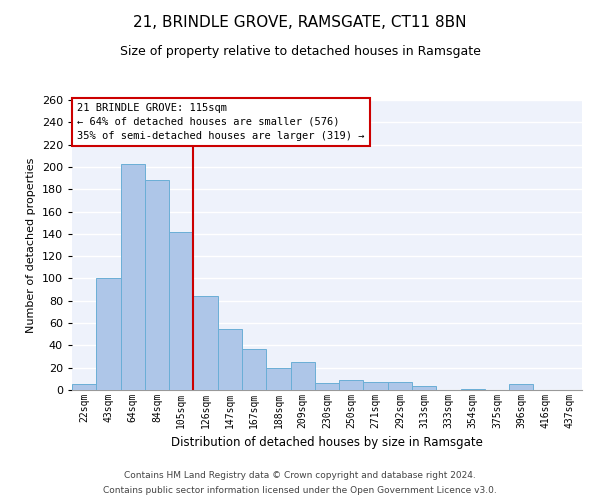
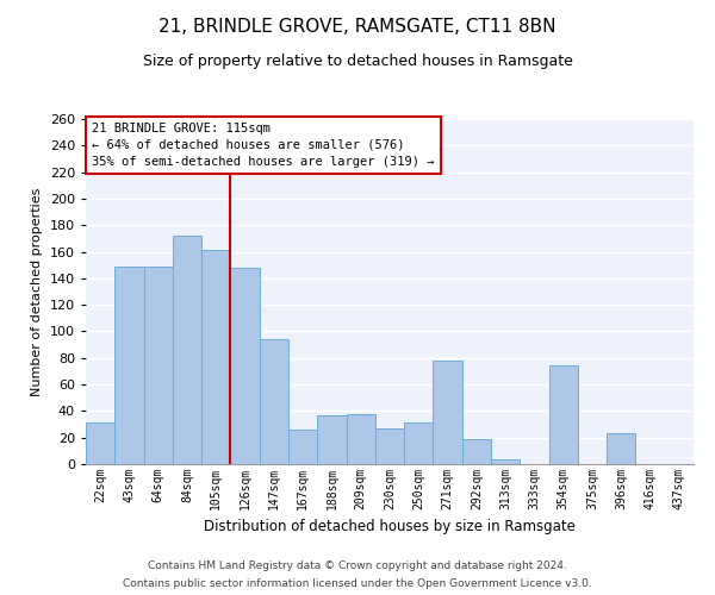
22sqm: 5 -> 31
43sqm: 100 -> 149
64sqm: 203 -> 149
84sqm: 188 -> 172
105sqm: 142 -> 161
126sqm: 84 -> 148
147sqm: 55 -> 94
167sqm: 37 -> 26
188sqm: 20 -> 37
209sqm: 25 -> 38
230sqm: 6 -> 27
250sqm: 9 -> 31
271sqm: 7 -> 78
292sqm: 7 -> 19
354sqm: 1 -> 74
396sqm: 5 -> 23
